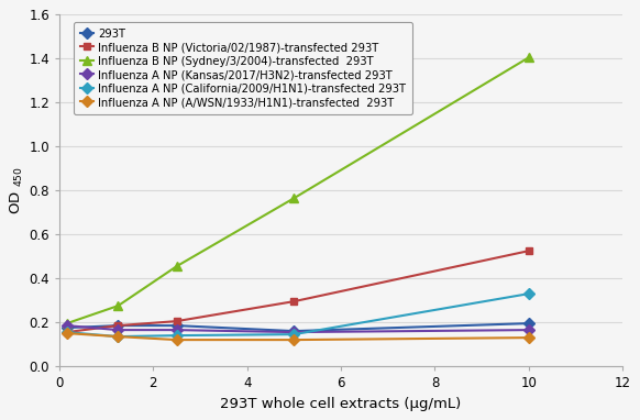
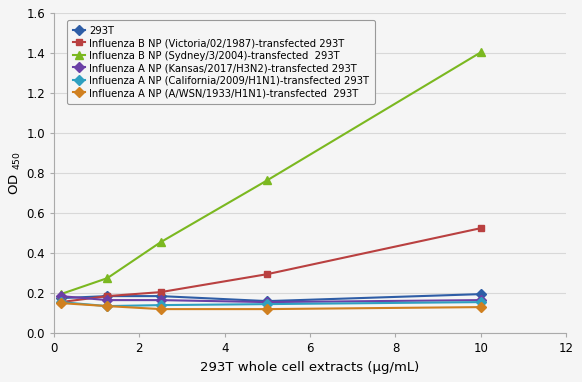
Influenza A NP (California/2009/H1N1)-transfected 293T/10: 0.33 -> 0.15
